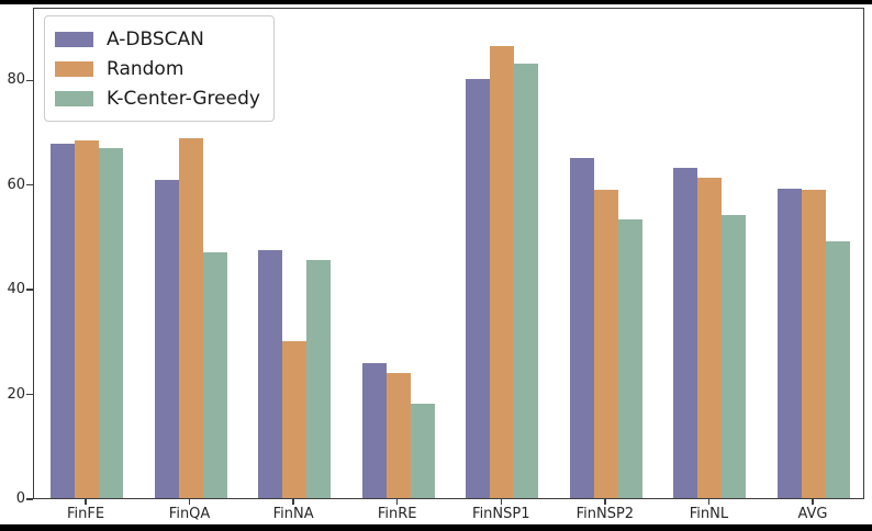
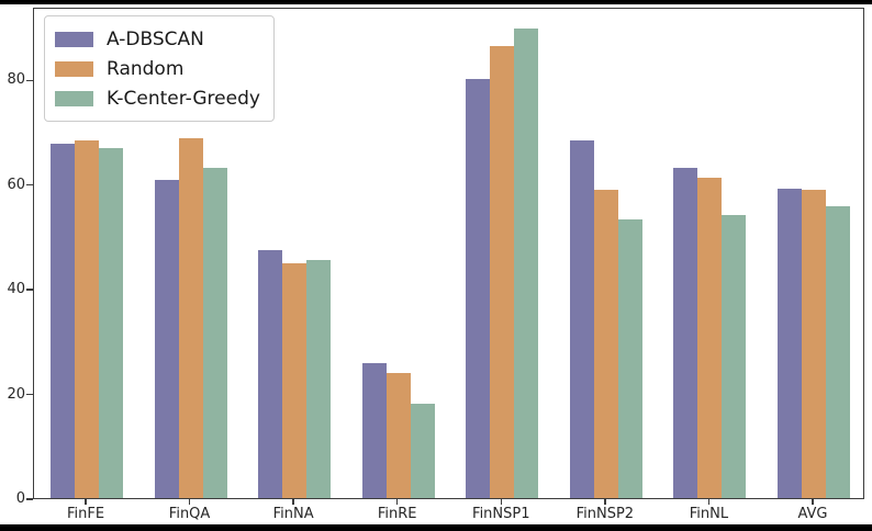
K-Center-Greedy/FinQA: 47 -> 63
Random/FinNA: 30 -> 45
K-Center-Greedy/FinNSP1: 83 -> 90
A-DBSCAN/FinNSP2: 65 -> 68
K-Center-Greedy/AVG: 49 -> 56
